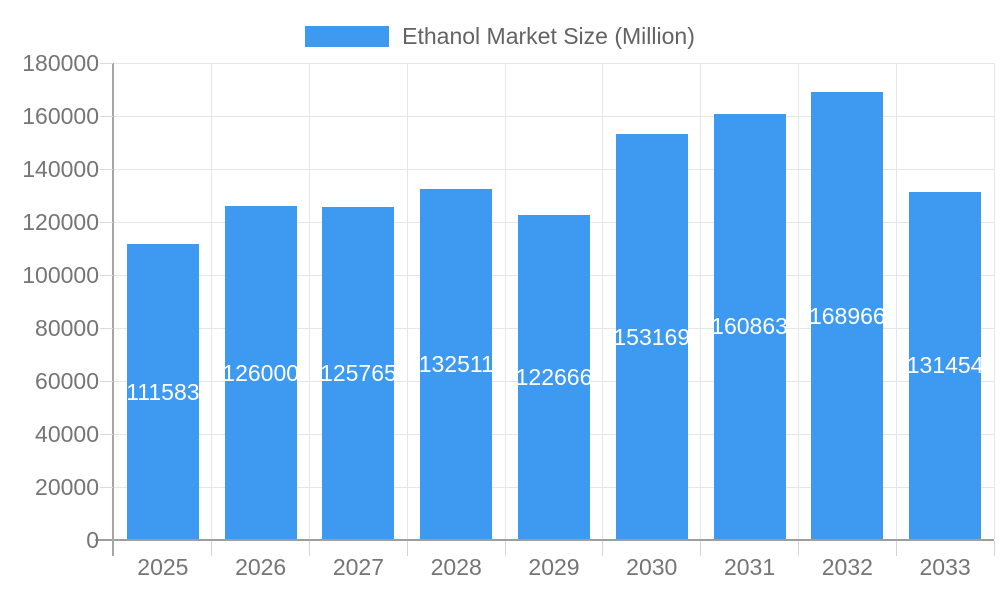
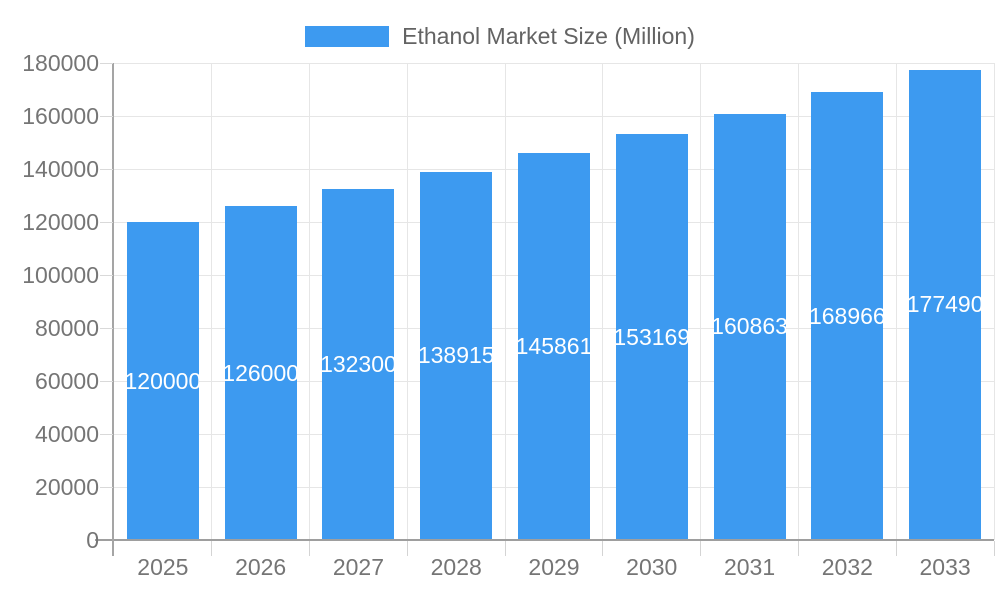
2025: 111583 -> 120000
2027: 125765 -> 132300
2028: 132511 -> 138915
2029: 122666 -> 145861
2033: 131454 -> 177490
